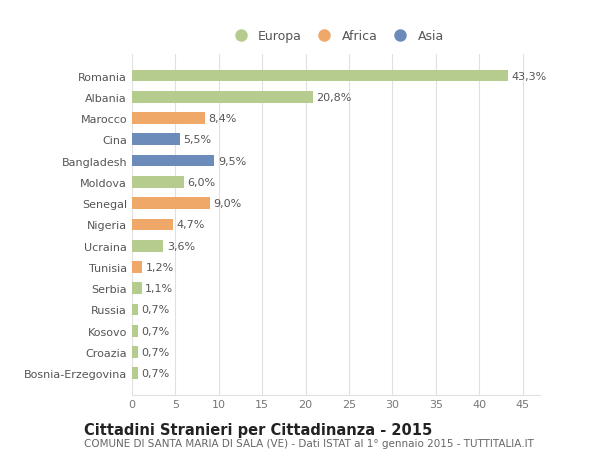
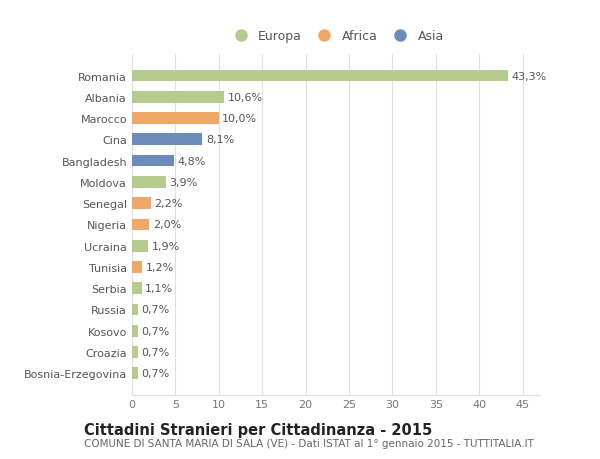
Albania: 20,8% -> 10,6%
Marocco: 8,4% -> 10,0%
Cina: 5,5% -> 8,1%
Bangladesh: 9,5% -> 4,8%
Moldova: 6,0% -> 3,9%
Senegal: 9,0% -> 2,2%
Nigeria: 4,7% -> 2,0%
Ucraina: 3,6% -> 1,9%
